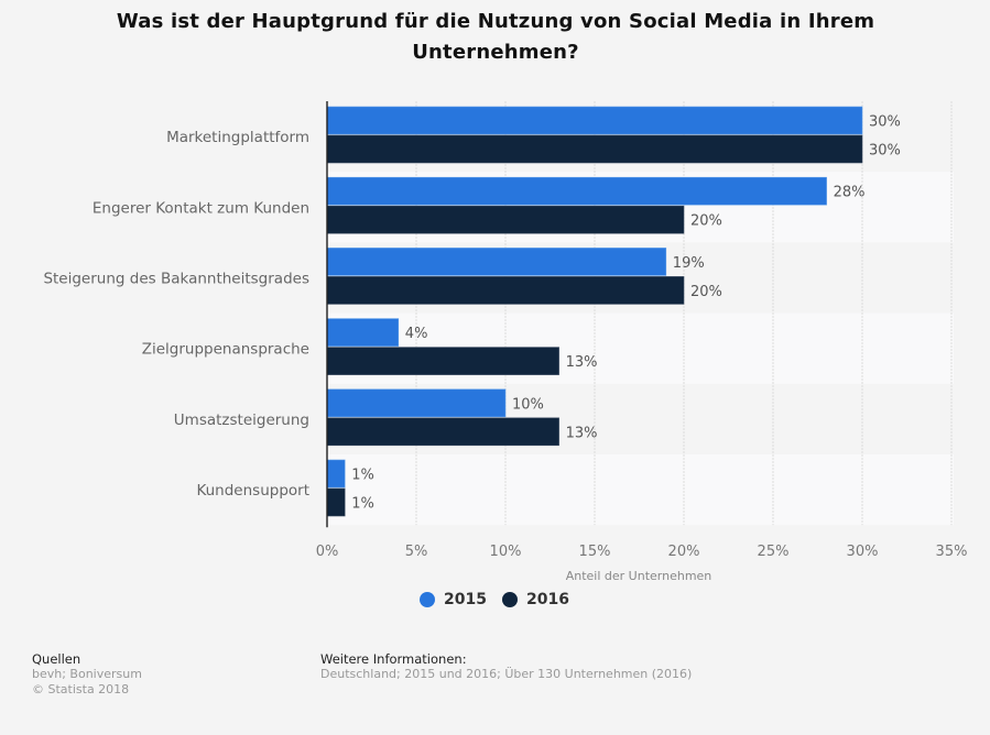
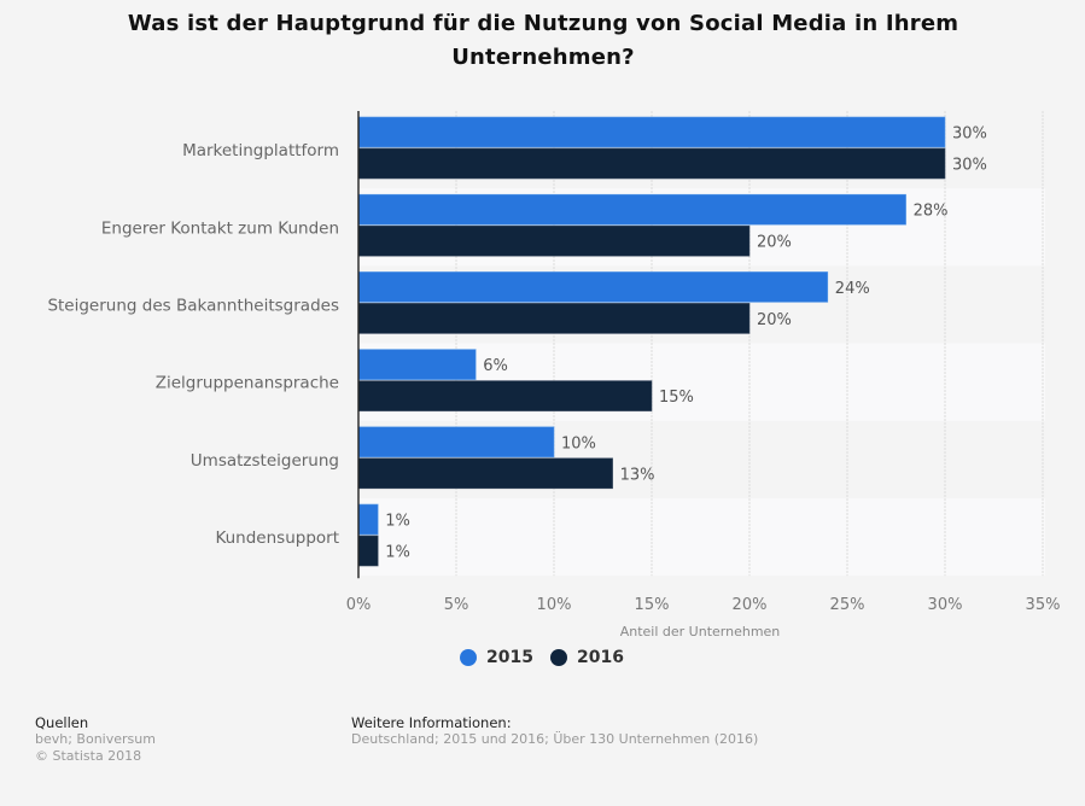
2015/Steigerung des Bakanntheitsgrades: 19% -> 24%
2015/Zielgruppenansprache: 4% -> 6%
2016/Zielgruppenansprache: 13% -> 15%
